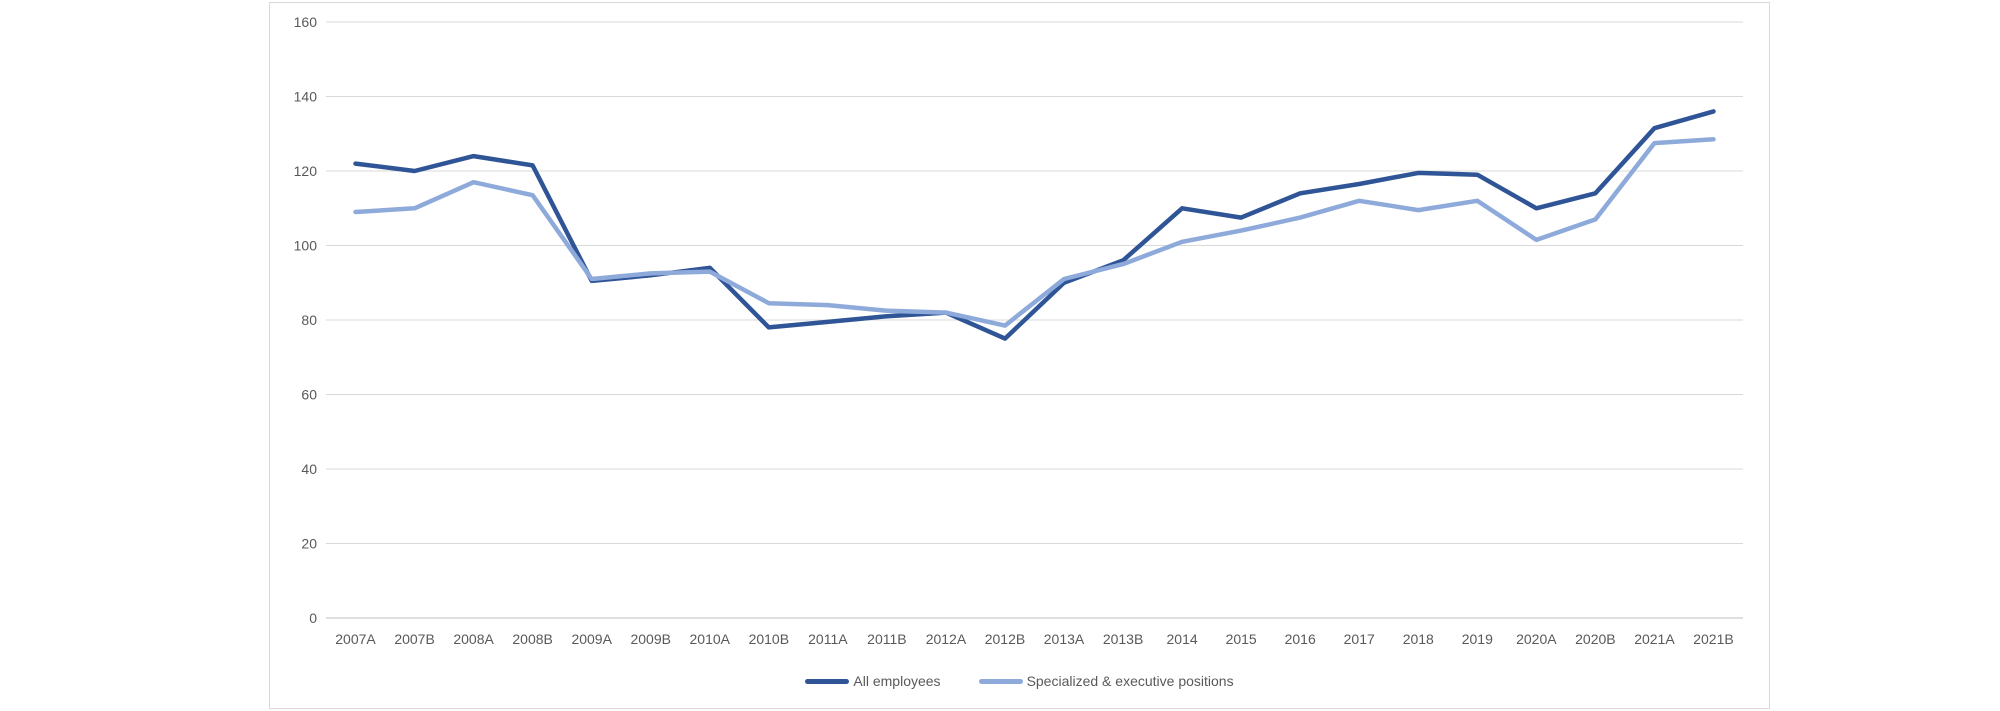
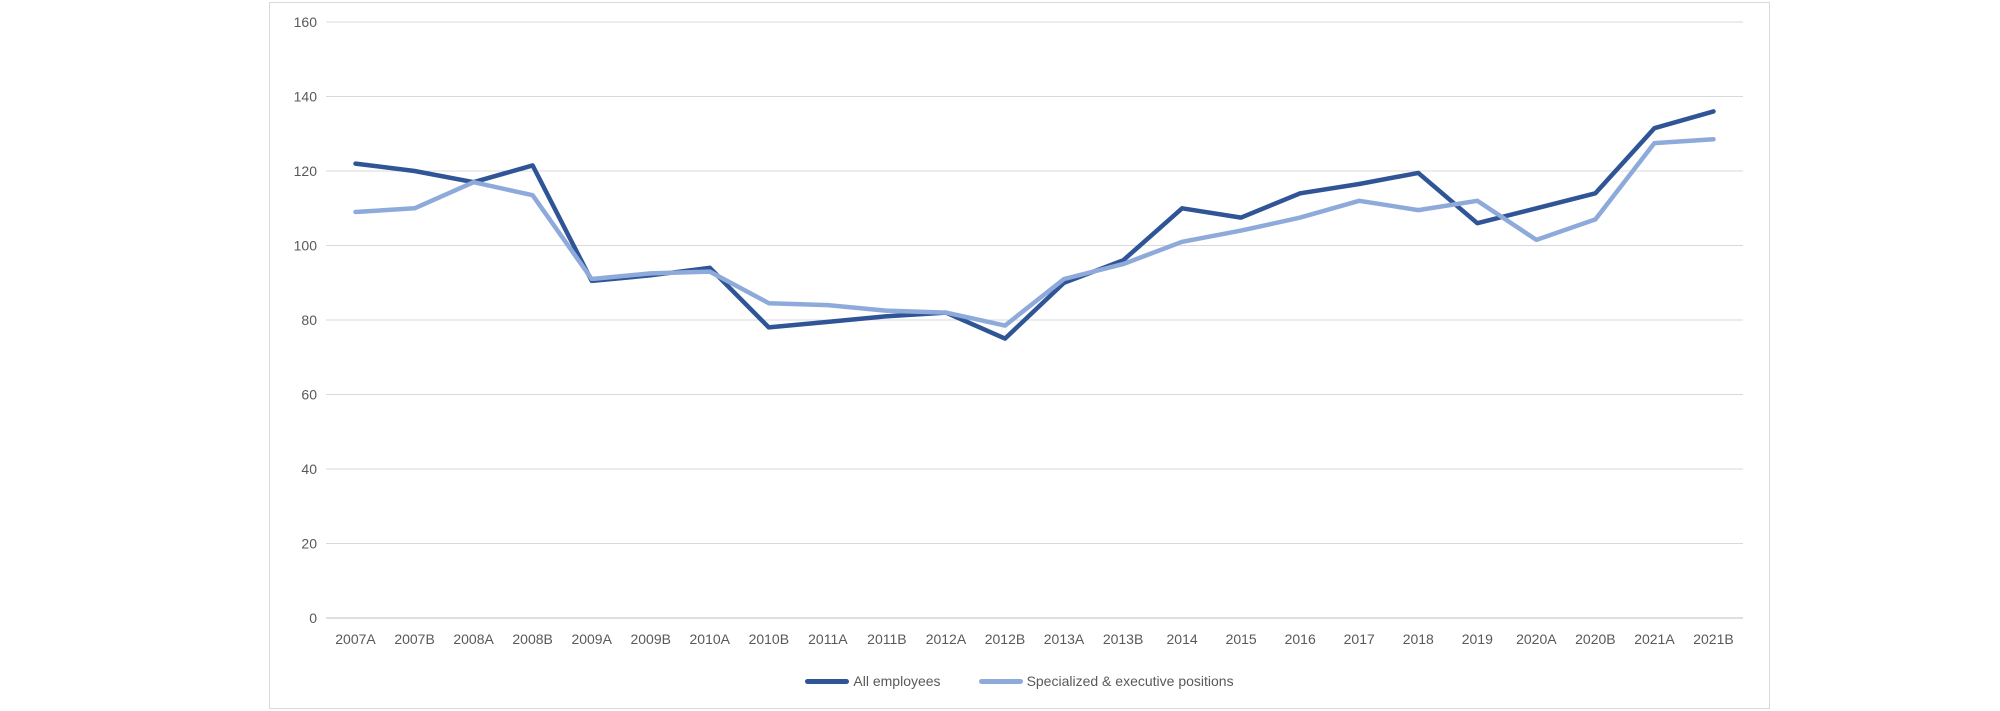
All employees/2008A: 124 -> 117
All employees/2019: 119 -> 106
